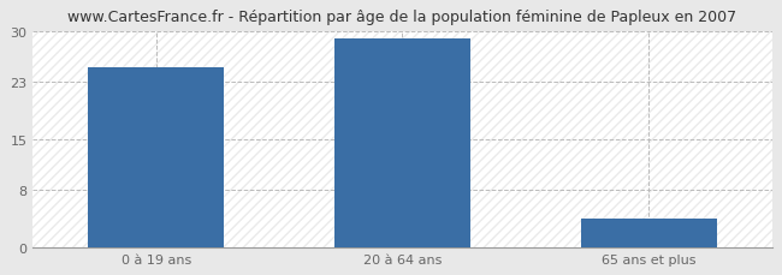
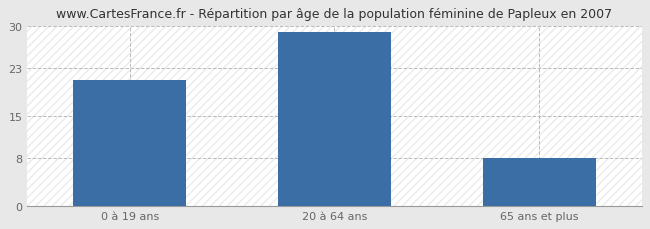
0 à 19 ans: 25 -> 21
65 ans et plus: 4 -> 8
